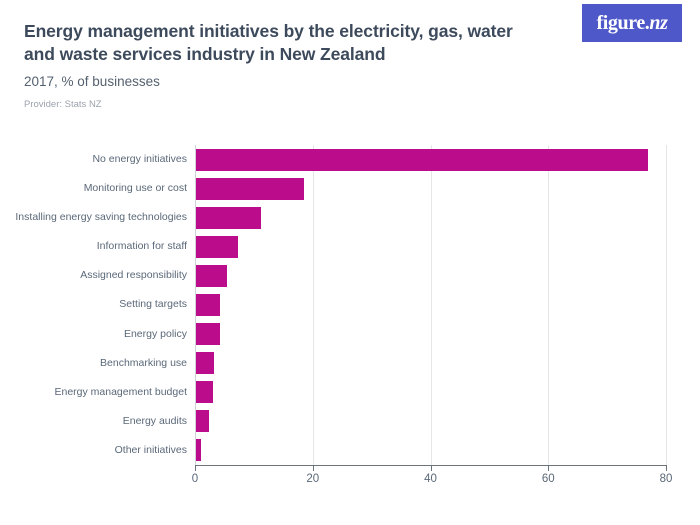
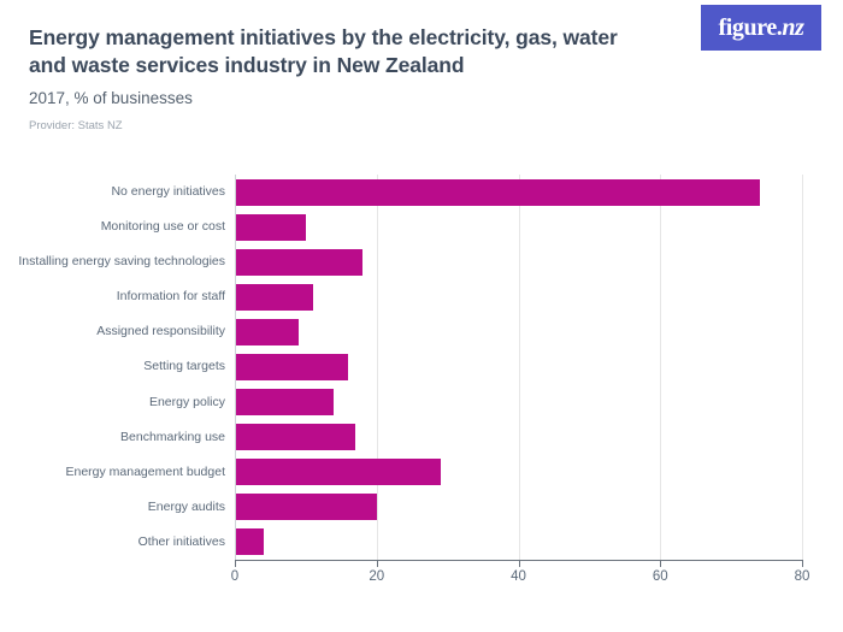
No energy initiatives: 77 -> 74
Monitoring use or cost: 18 -> 10
Installing energy saving technologies: 11 -> 18
Information for staff: 7 -> 11
Assigned responsibility: 5 -> 9
Setting targets: 4 -> 16
Energy policy: 4 -> 14
Benchmarking use: 3 -> 17
Energy management budget: 3 -> 29
Energy audits: 2 -> 20
Other initiatives: 1 -> 4
